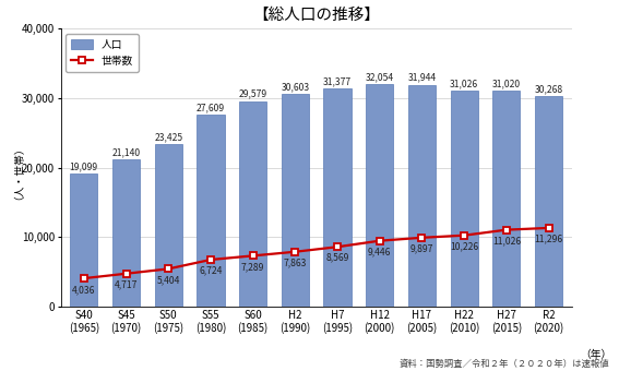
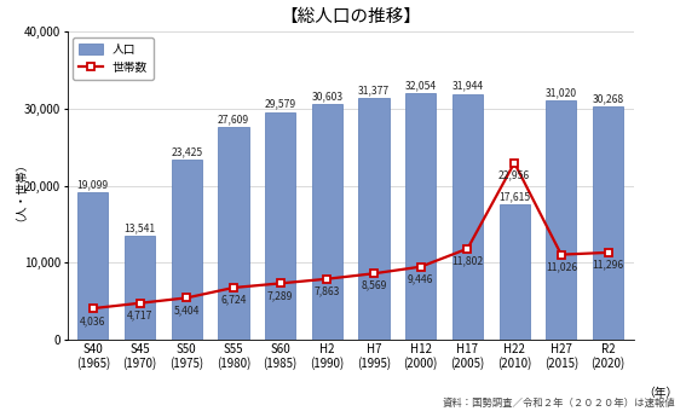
人口/S45 (1970): 21,140 -> 13,541
世帯数/H17 (2005): 9,897 -> 11,802
人口/H22 (2010): 31,026 -> 17,615
世帯数/H22 (2010): 10,226 -> 22,956
